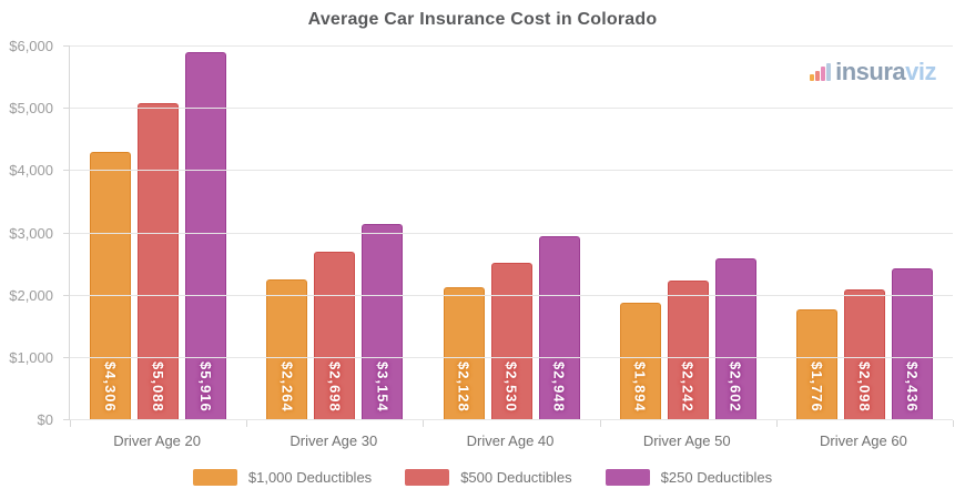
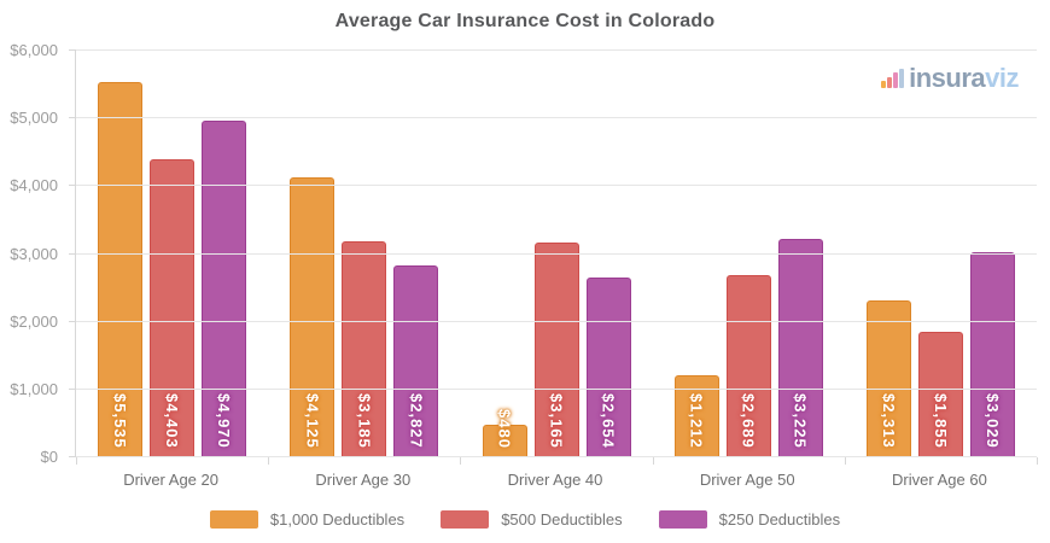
$1,000 Deductibles/Driver Age 20: $4,306 -> $5,535
$500 Deductibles/Driver Age 20: $5,088 -> $4,403
$250 Deductibles/Driver Age 20: $5,916 -> $4,970
$1,000 Deductibles/Driver Age 30: $2,264 -> $4,125
$500 Deductibles/Driver Age 30: $2,698 -> $3,185
$250 Deductibles/Driver Age 30: $3,154 -> $2,827
$1,000 Deductibles/Driver Age 40: $2,128 -> $480
$500 Deductibles/Driver Age 40: $2,530 -> $3,165
$250 Deductibles/Driver Age 40: $2,948 -> $2,654
$1,000 Deductibles/Driver Age 50: $1,894 -> $1,212
$500 Deductibles/Driver Age 50: $2,242 -> $2,689
$250 Deductibles/Driver Age 50: $2,602 -> $3,225
$1,000 Deductibles/Driver Age 60: $1,776 -> $2,313
$500 Deductibles/Driver Age 60: $2,098 -> $1,855
$250 Deductibles/Driver Age 60: $2,436 -> $3,029
